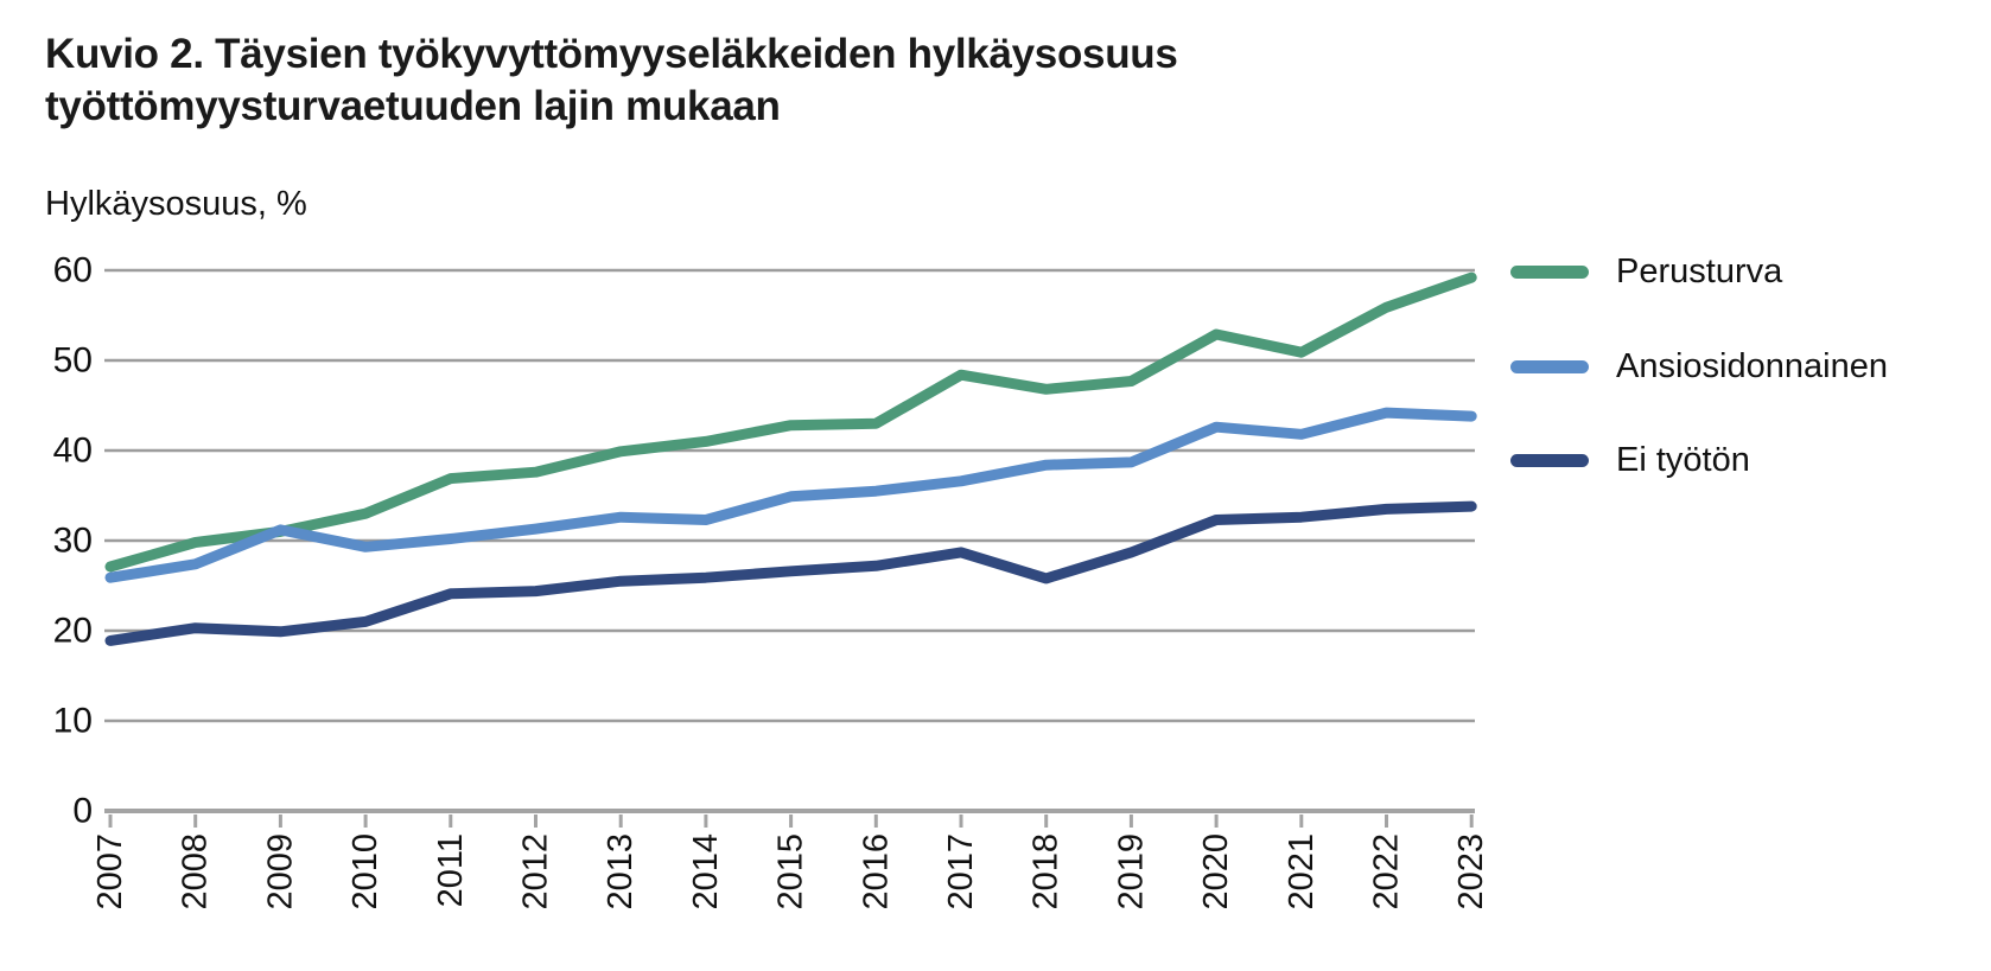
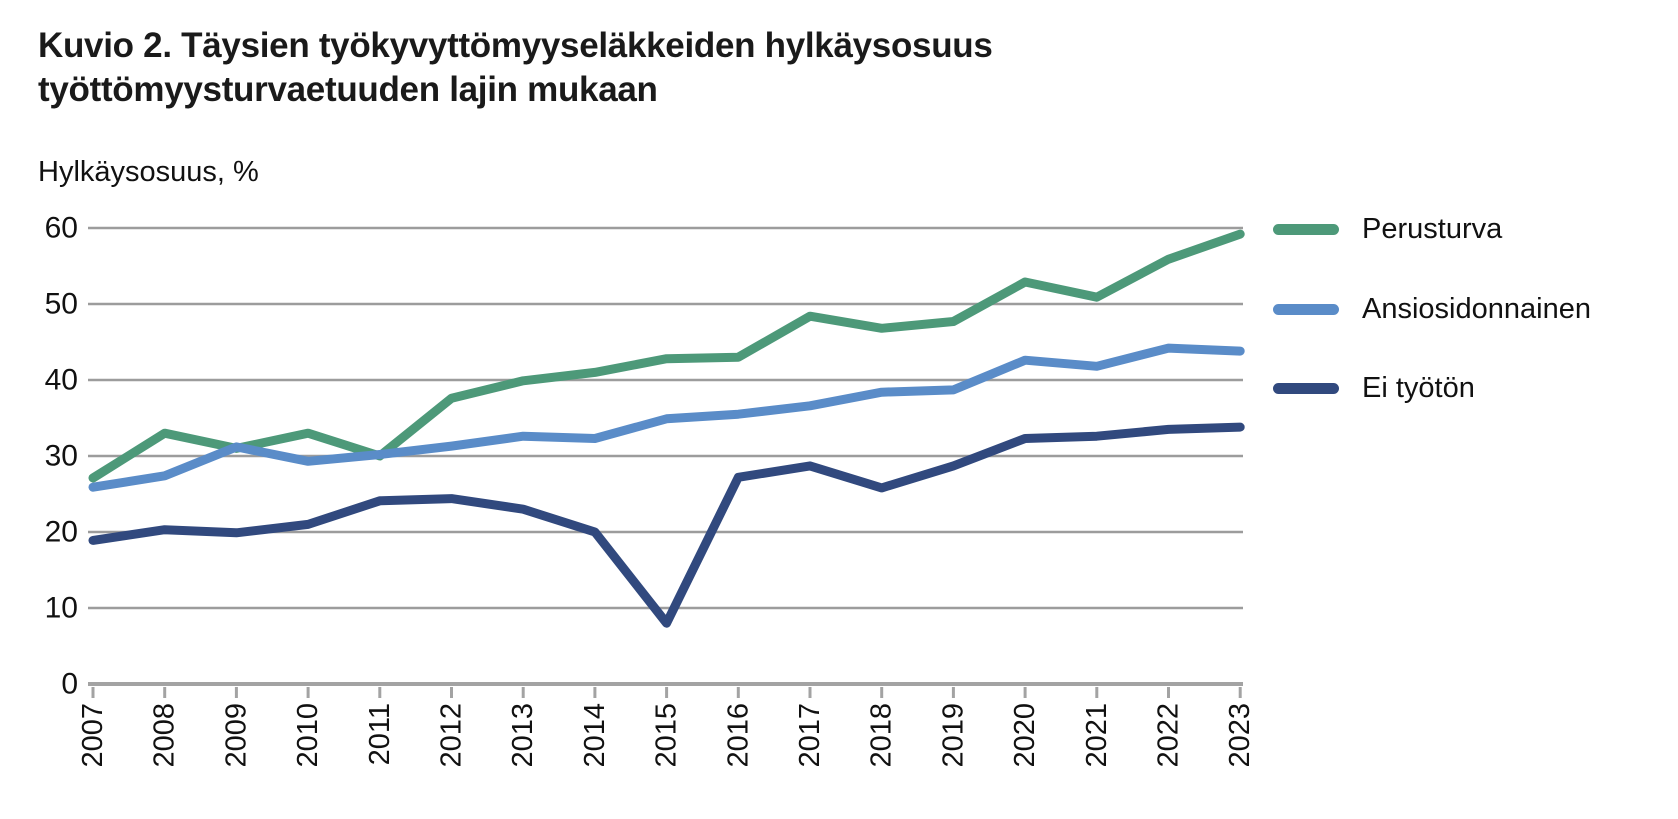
Perusturva/2008: 30 -> 33
Perusturva/2011: 37 -> 30
Ei työtön/2013: 26 -> 23
Ei työtön/2014: 26 -> 20
Ei työtön/2015: 27 -> 8
